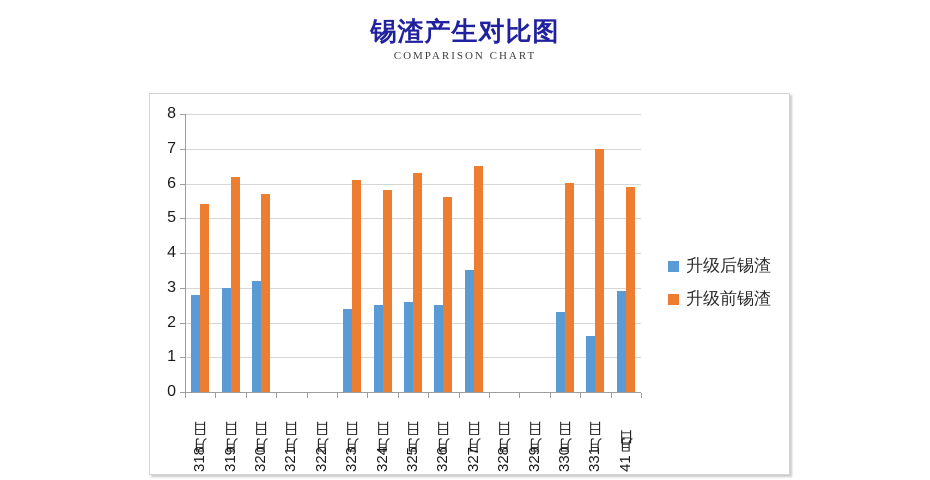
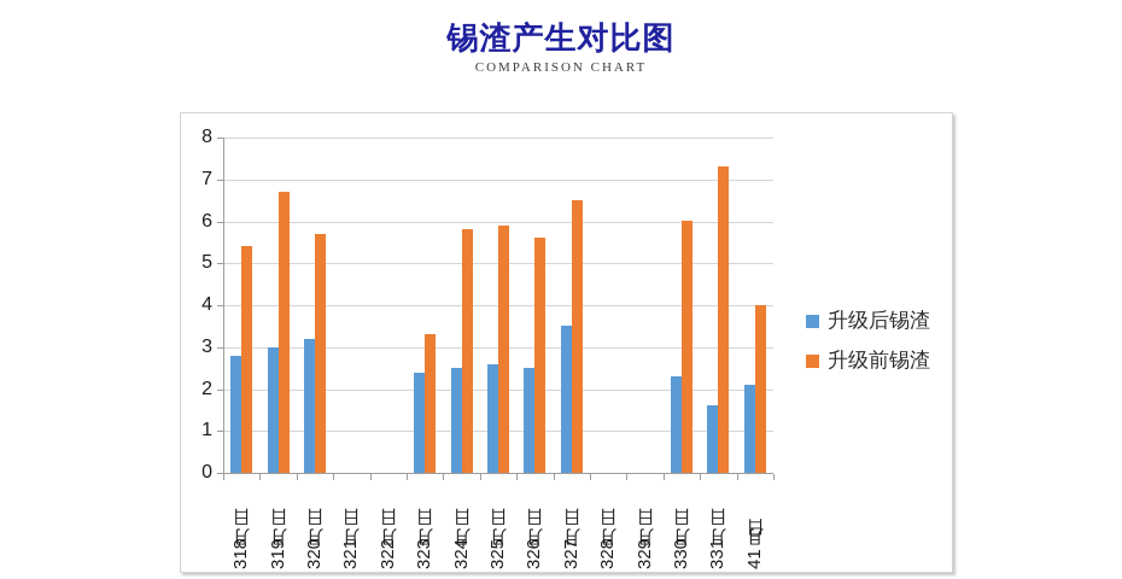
升级前锡渣/3月19日: 6.2 -> 6.7
升级前锡渣/3月23日: 6.1 -> 3.3
升级前锡渣/3月25日: 6.3 -> 5.9
升级前锡渣/3月31日: 7.0 -> 7.3
升级后锡渣/4月1日: 2.9 -> 2.1
升级前锡渣/4月1日: 5.9 -> 4.0
